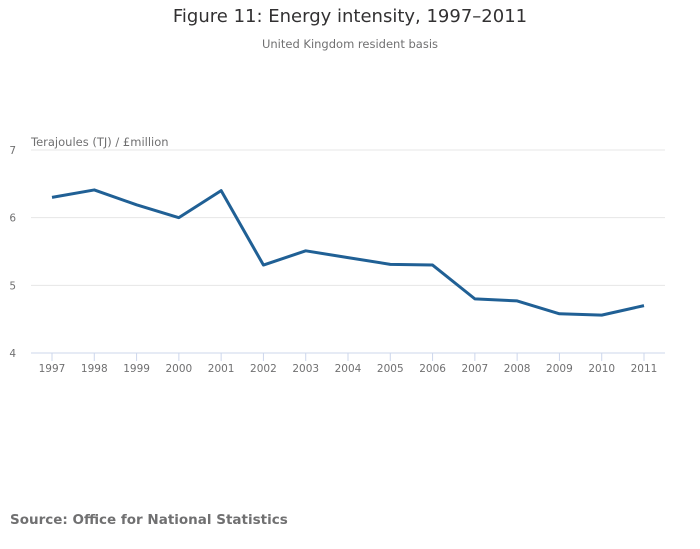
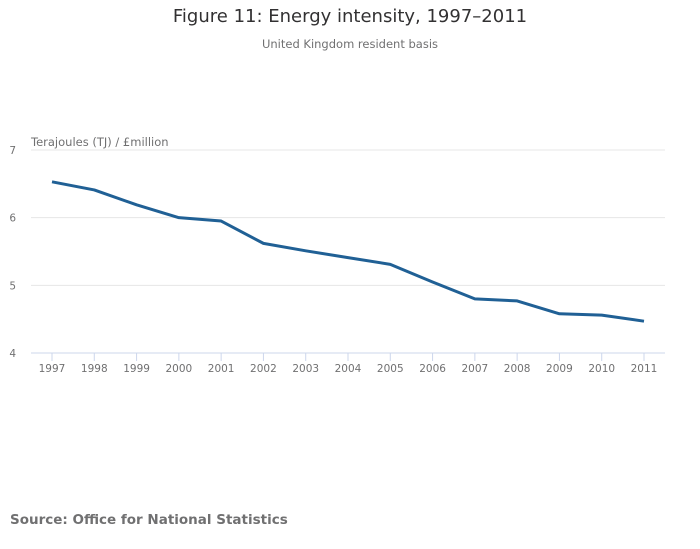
1997: 6.3 -> 6.5
2001: 6.4 -> 6.0
2002: 5.3 -> 5.6
2006: 5.3 -> 5.0
2011: 4.7 -> 4.5
